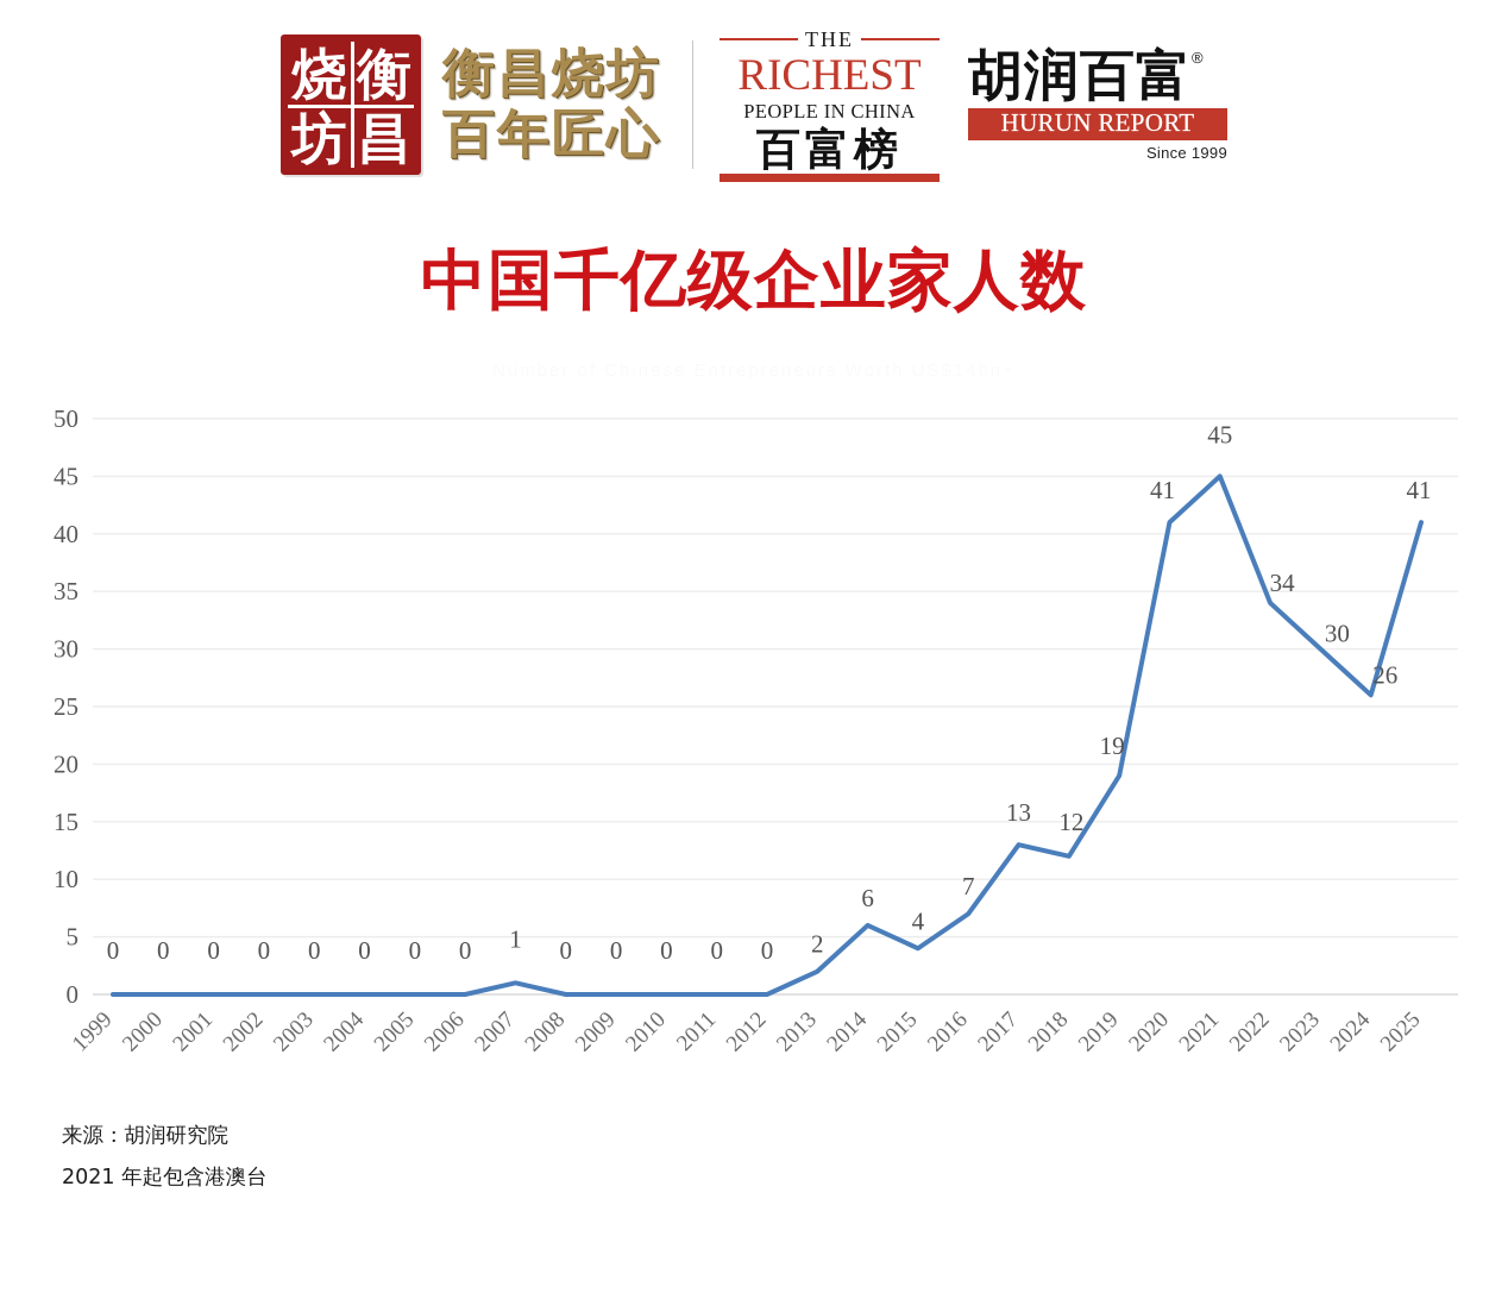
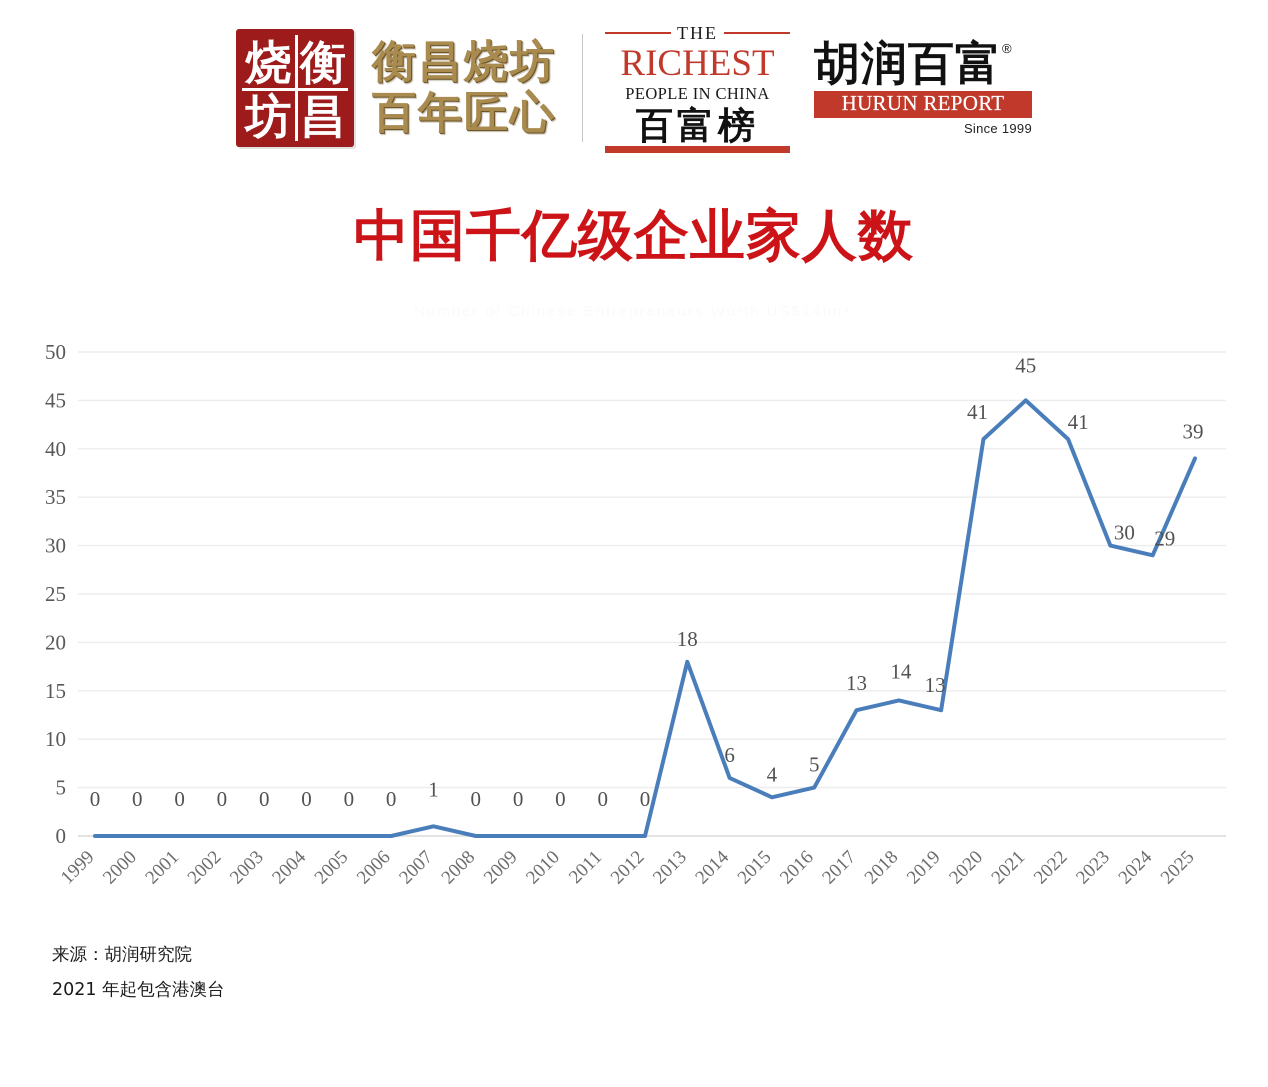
2013: 2 -> 18
2016: 7 -> 5
2018: 12 -> 14
2019: 19 -> 13
2022: 34 -> 41
2024: 26 -> 29
2025: 41 -> 39
